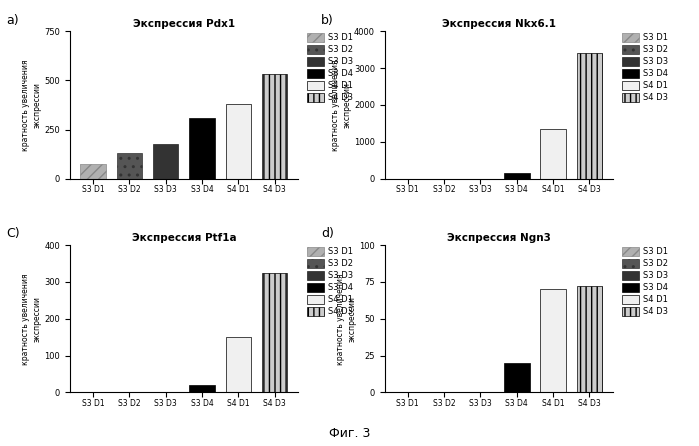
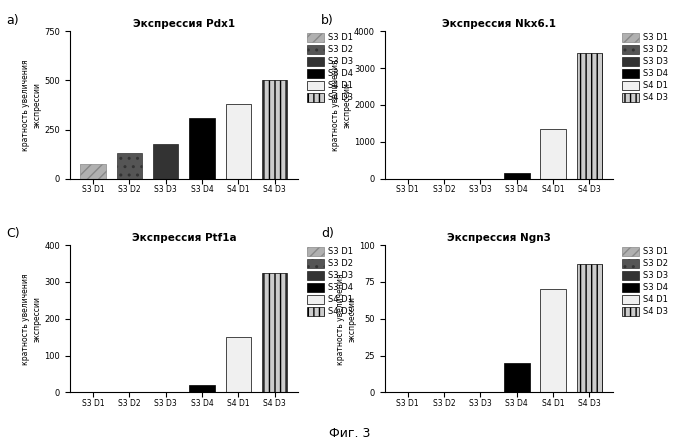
Экспрессия Pdx1/S4 D3: 530 -> 500
Экспрессия Ngn3/S4 D3: 72 -> 87
